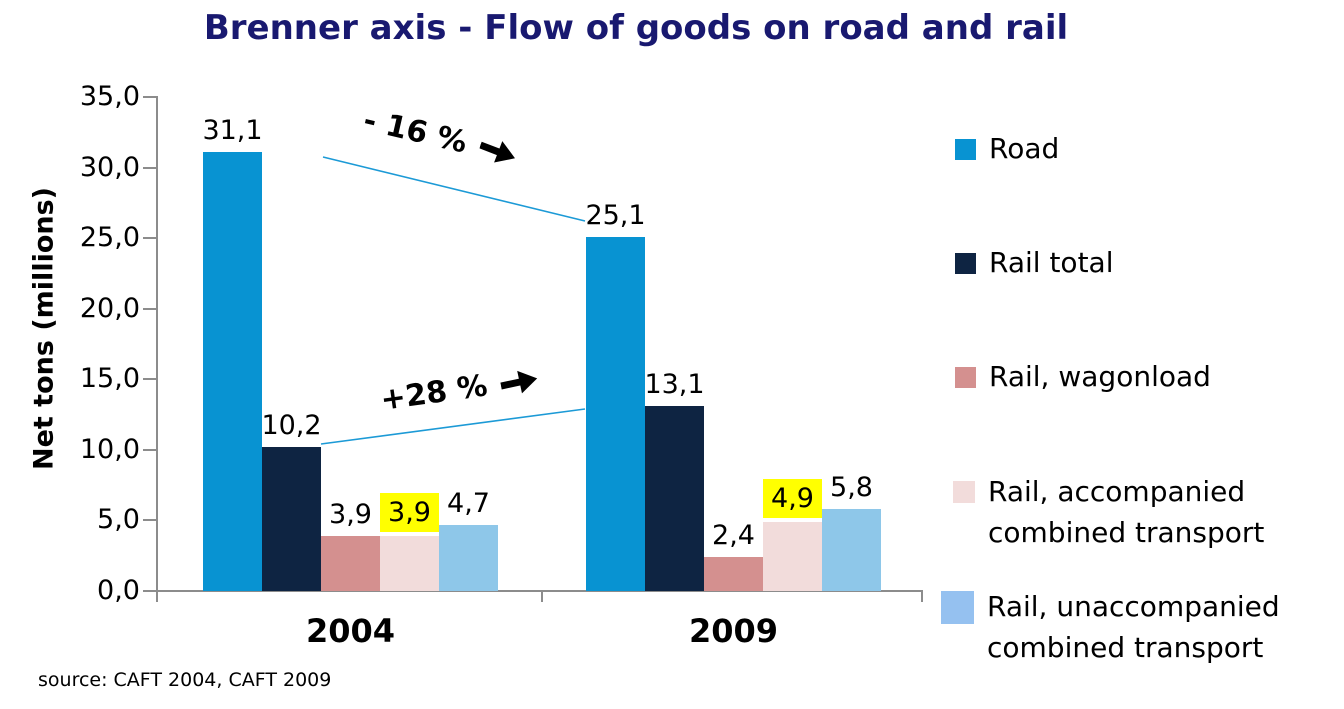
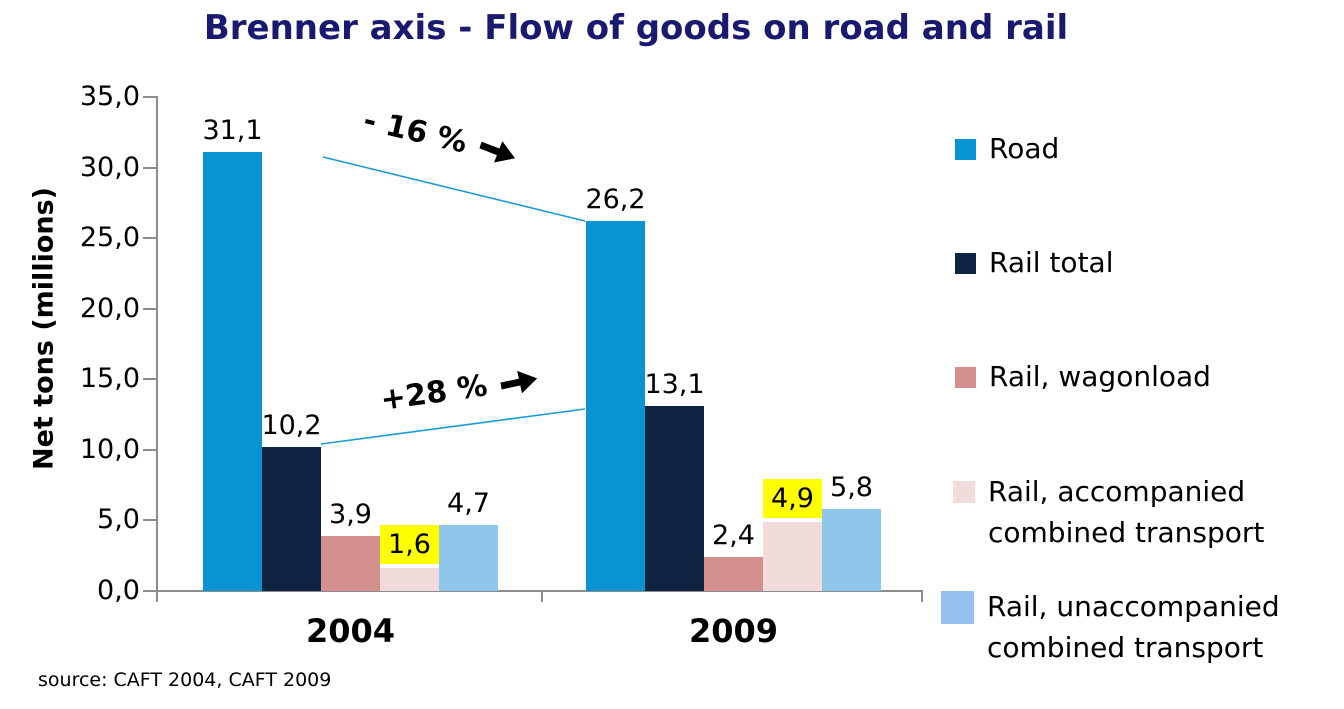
Rail, accompanied combined transport/2004: 3,9 -> 1,6
Road/2009: 25,1 -> 26,2
